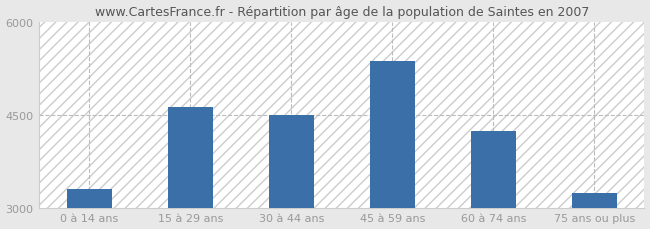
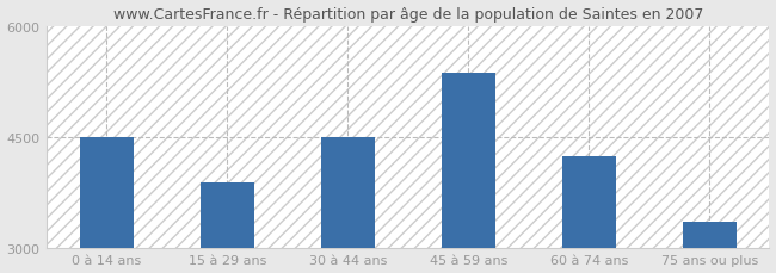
0 à 14 ans: 3310 -> 4500
15 à 29 ans: 4620 -> 3880
75 ans ou plus: 3240 -> 3360
